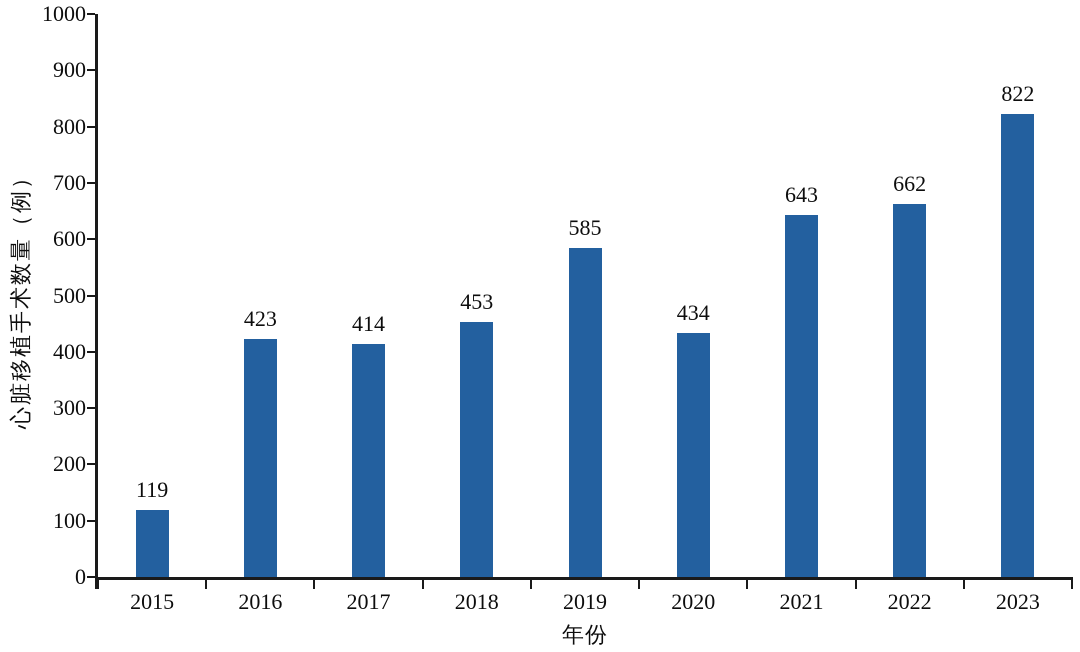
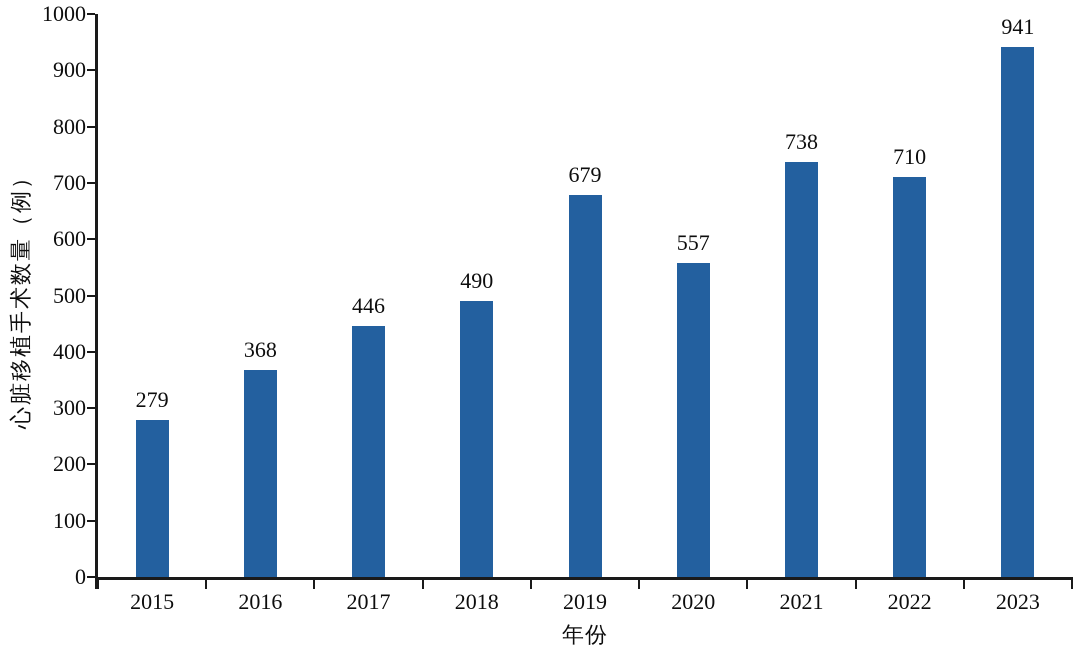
2015: 119 -> 279
2016: 423 -> 368
2017: 414 -> 446
2018: 453 -> 490
2019: 585 -> 679
2020: 434 -> 557
2021: 643 -> 738
2022: 662 -> 710
2023: 822 -> 941
